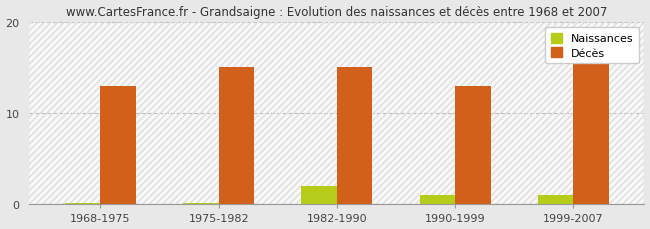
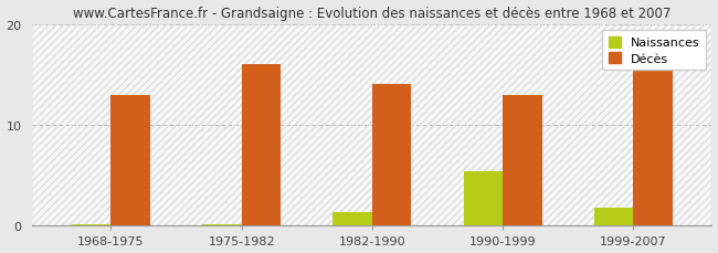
Décès/1975-1982: 15 -> 16
Naissances/1982-1990: 2.0 -> 1.4
Décès/1982-1990: 15 -> 14
Naissances/1990-1999: 1.0 -> 5.4
Naissances/1999-2007: 1.0 -> 1.8
